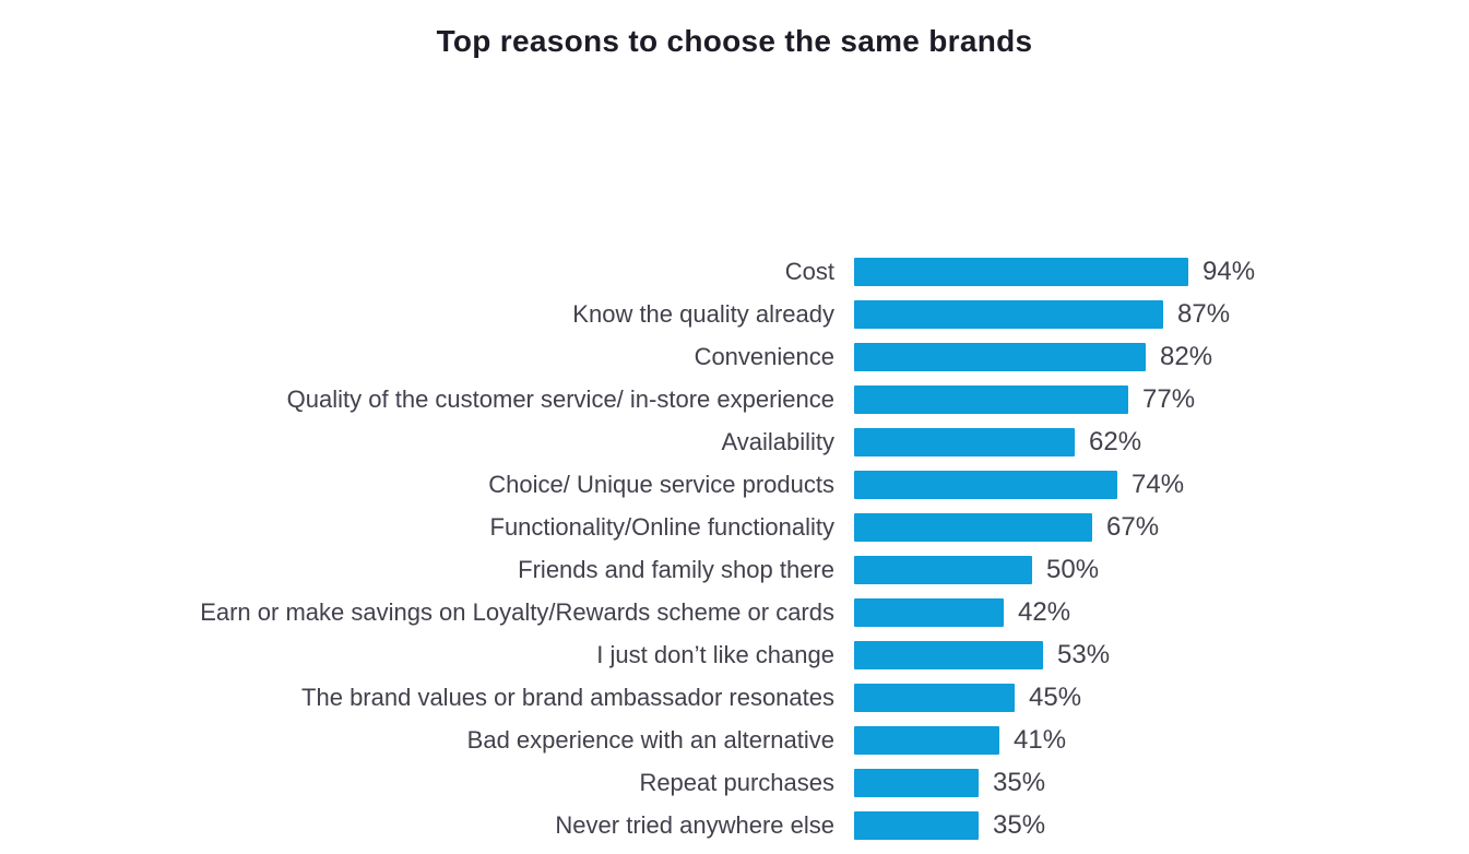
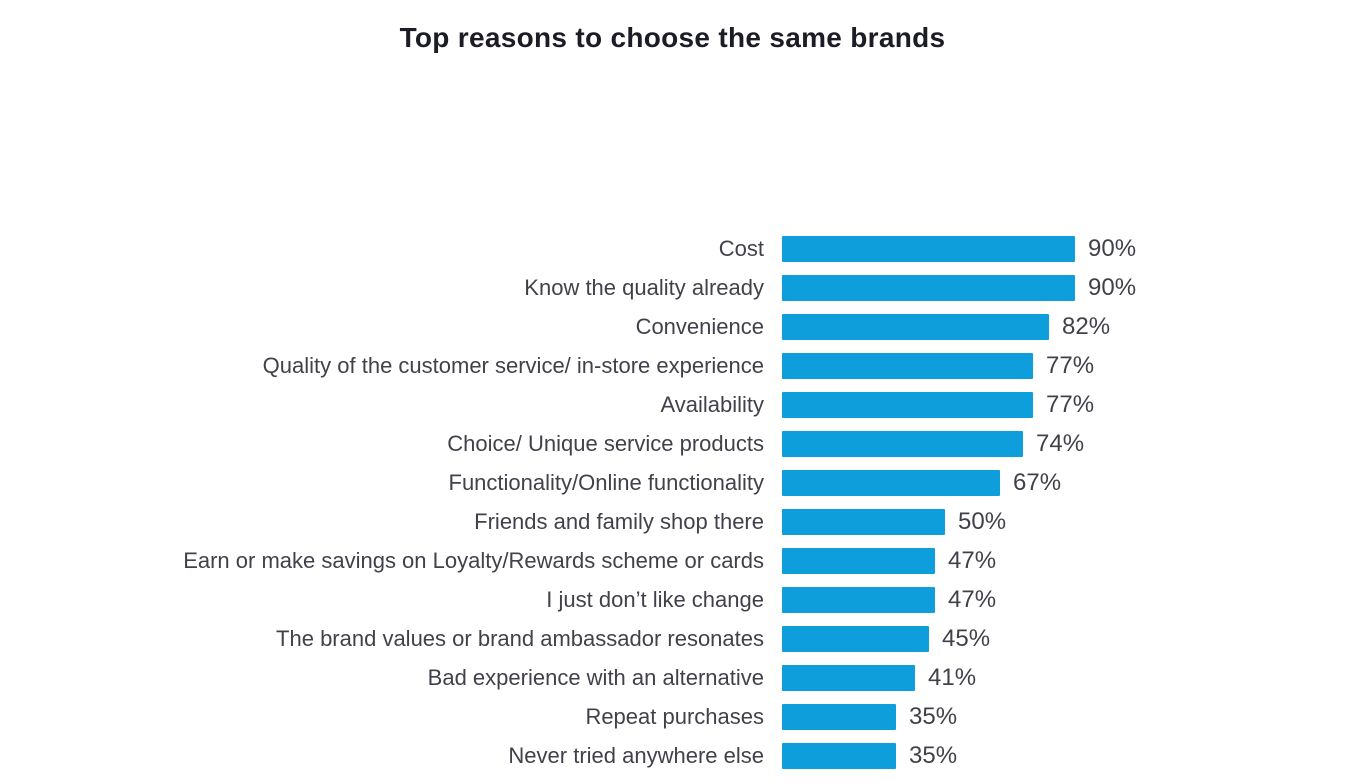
Cost: 94% -> 90%
Know the quality already: 87% -> 90%
Availability: 62% -> 77%
Earn or make savings on Loyalty/Rewards scheme or cards: 42% -> 47%
I just don’t like change: 53% -> 47%
